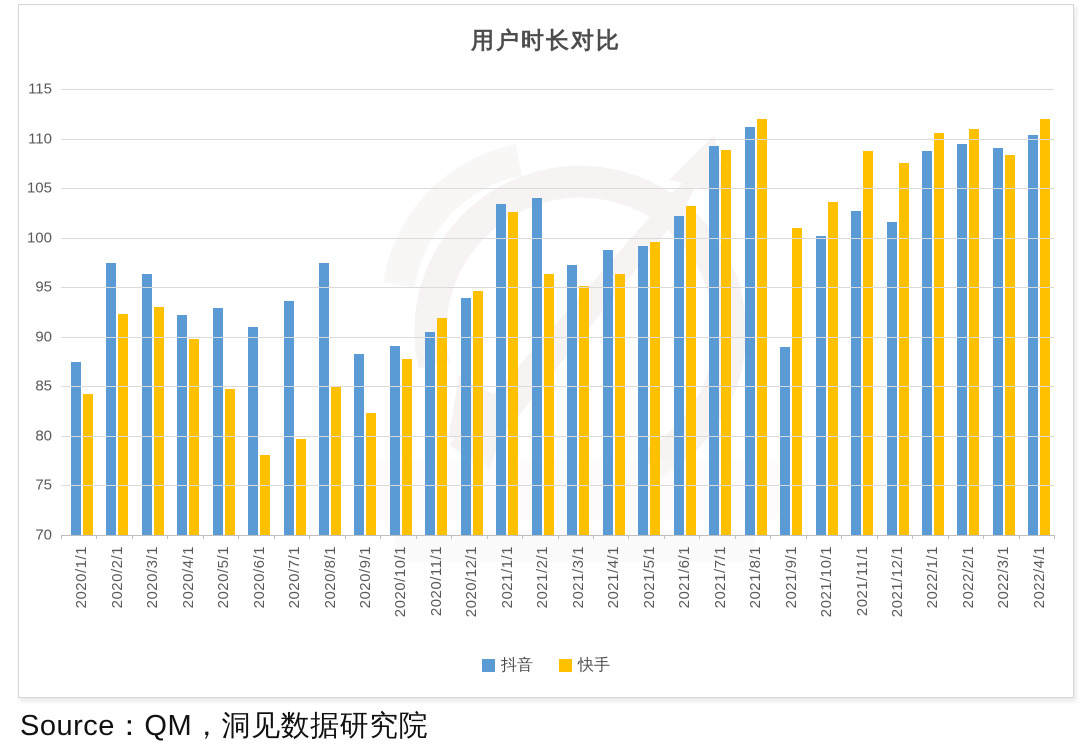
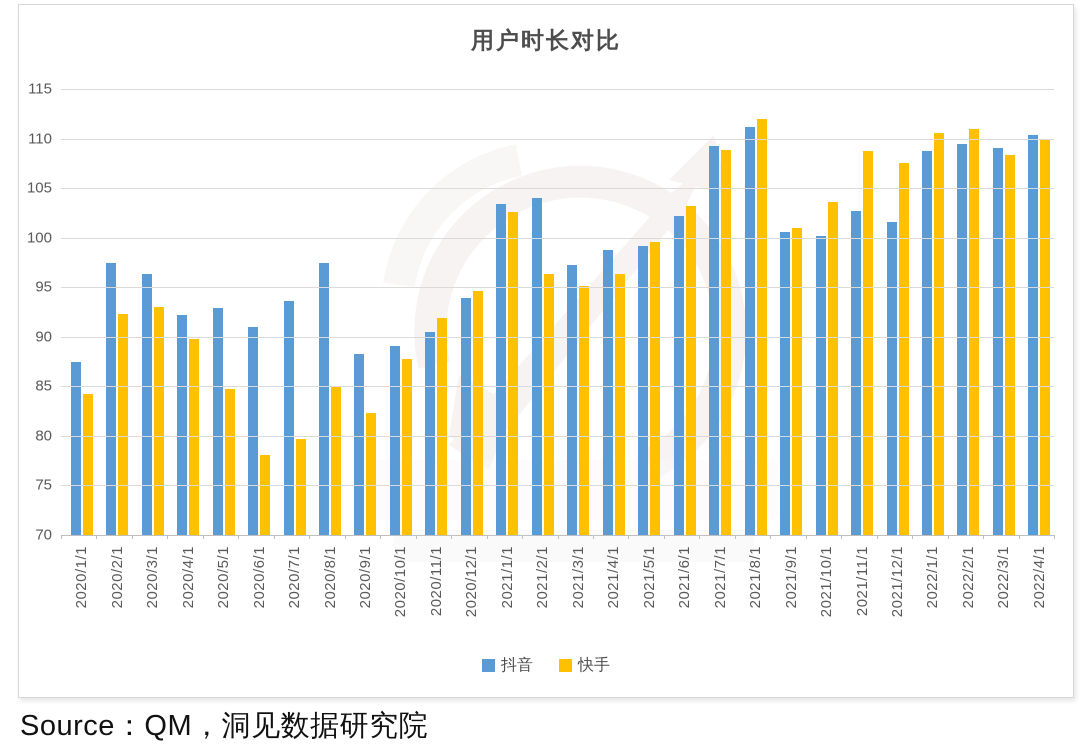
抖音/2021/9/1: 89 -> 101
快手/2022/4/1: 112 -> 110
